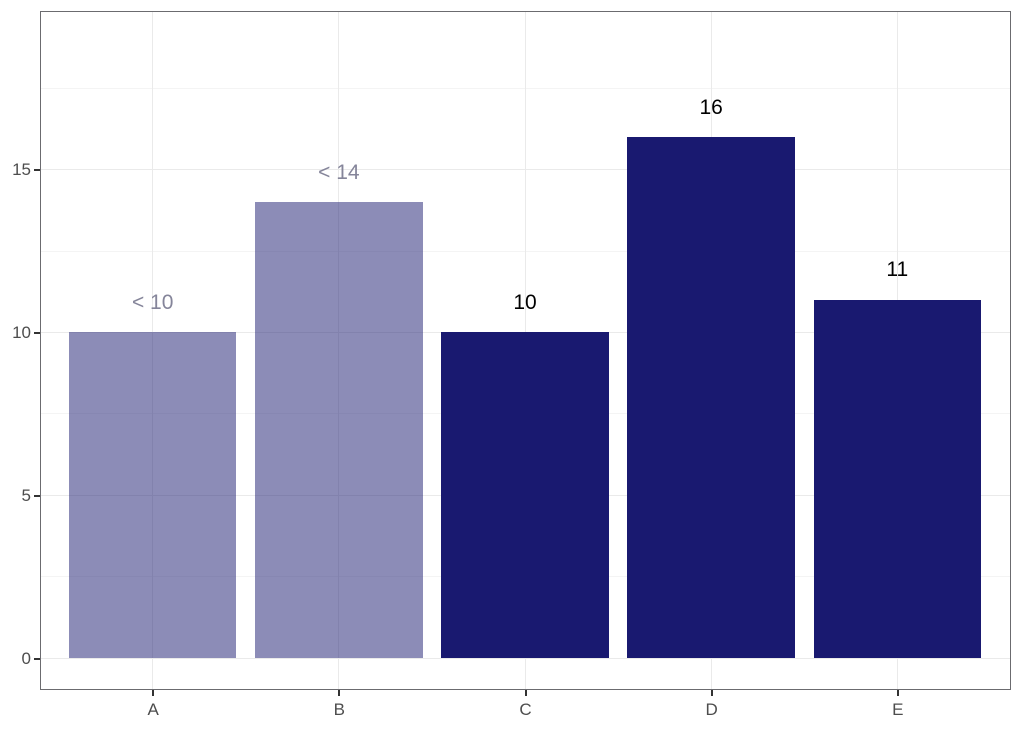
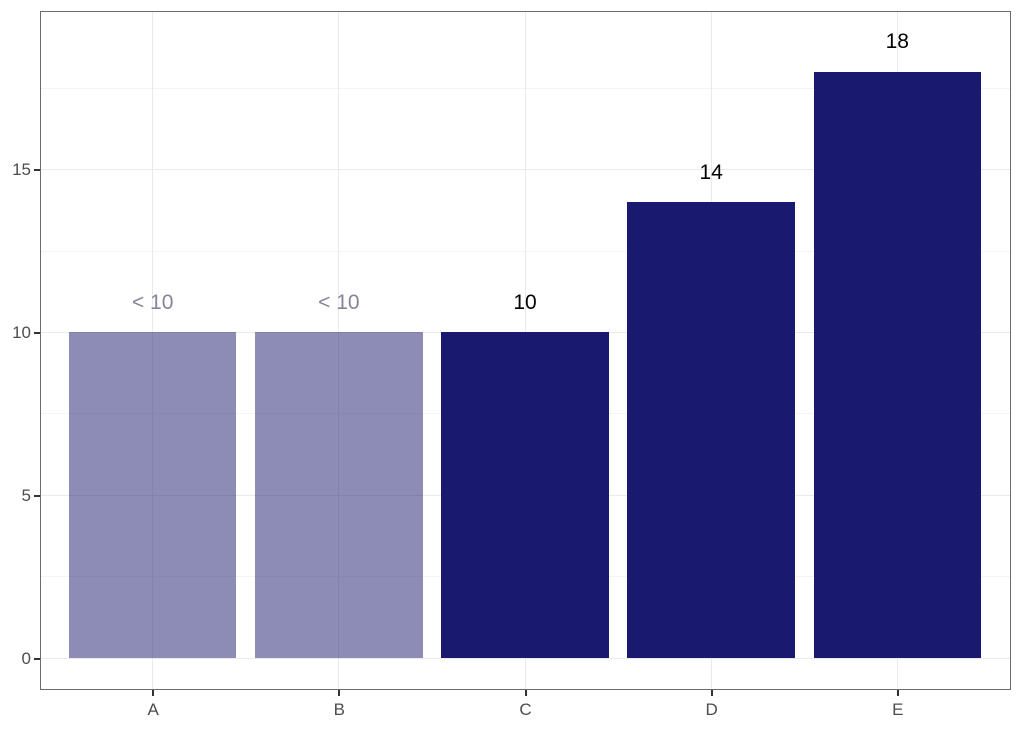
B: 14 -> 10
D: 16 -> 14
E: 11 -> 18
